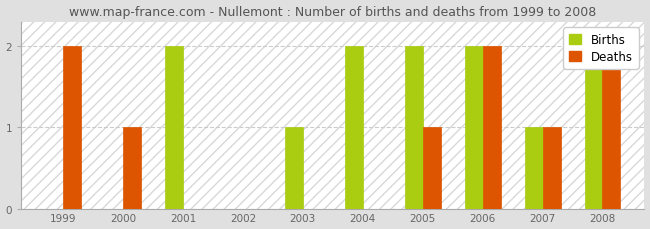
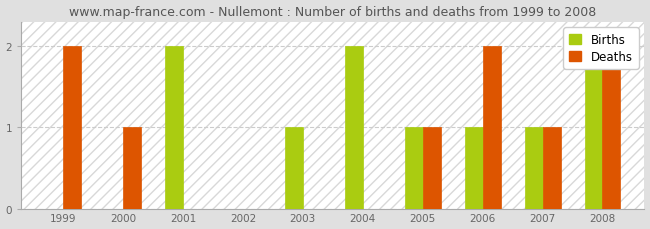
Births/2005: 2 -> 1
Births/2006: 2 -> 1
